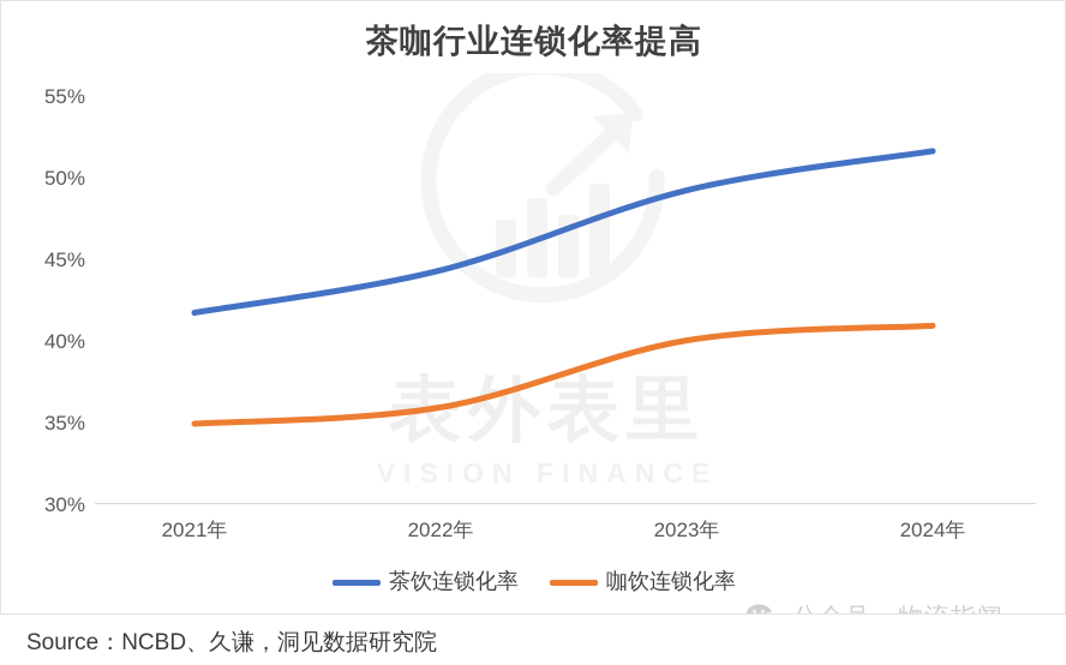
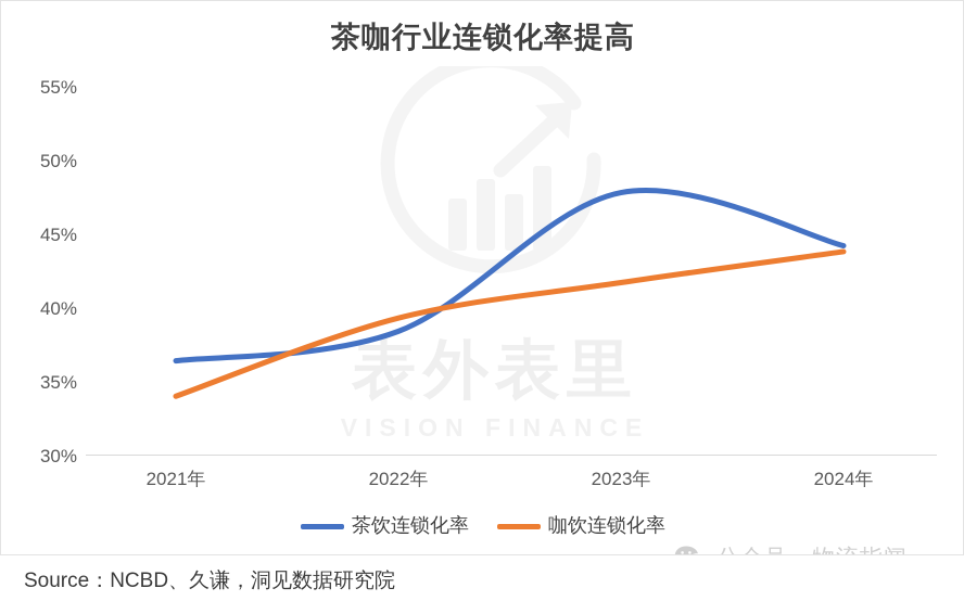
茶饮连锁化率/2021年: 41.8% -> 36.5%
咖饮连锁化率/2021年: 35.0% -> 34.1%
茶饮连锁化率/2022年: 44.4% -> 38.5%
咖饮连锁化率/2022年: 36.0% -> 39.4%
茶饮连锁化率/2023年: 49.3% -> 47.9%
咖饮连锁化率/2023年: 40.1% -> 41.8%
茶饮连锁化率/2024年: 51.7% -> 44.3%
咖饮连锁化率/2024年: 41.0% -> 43.9%
